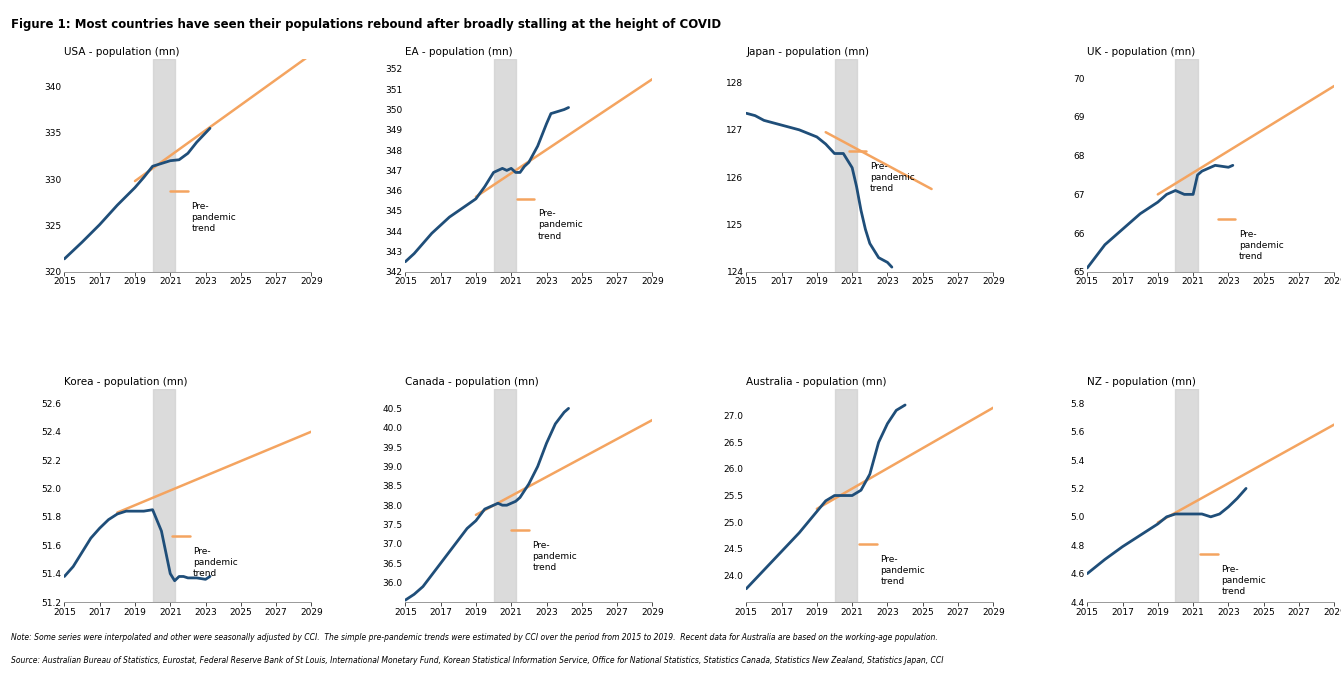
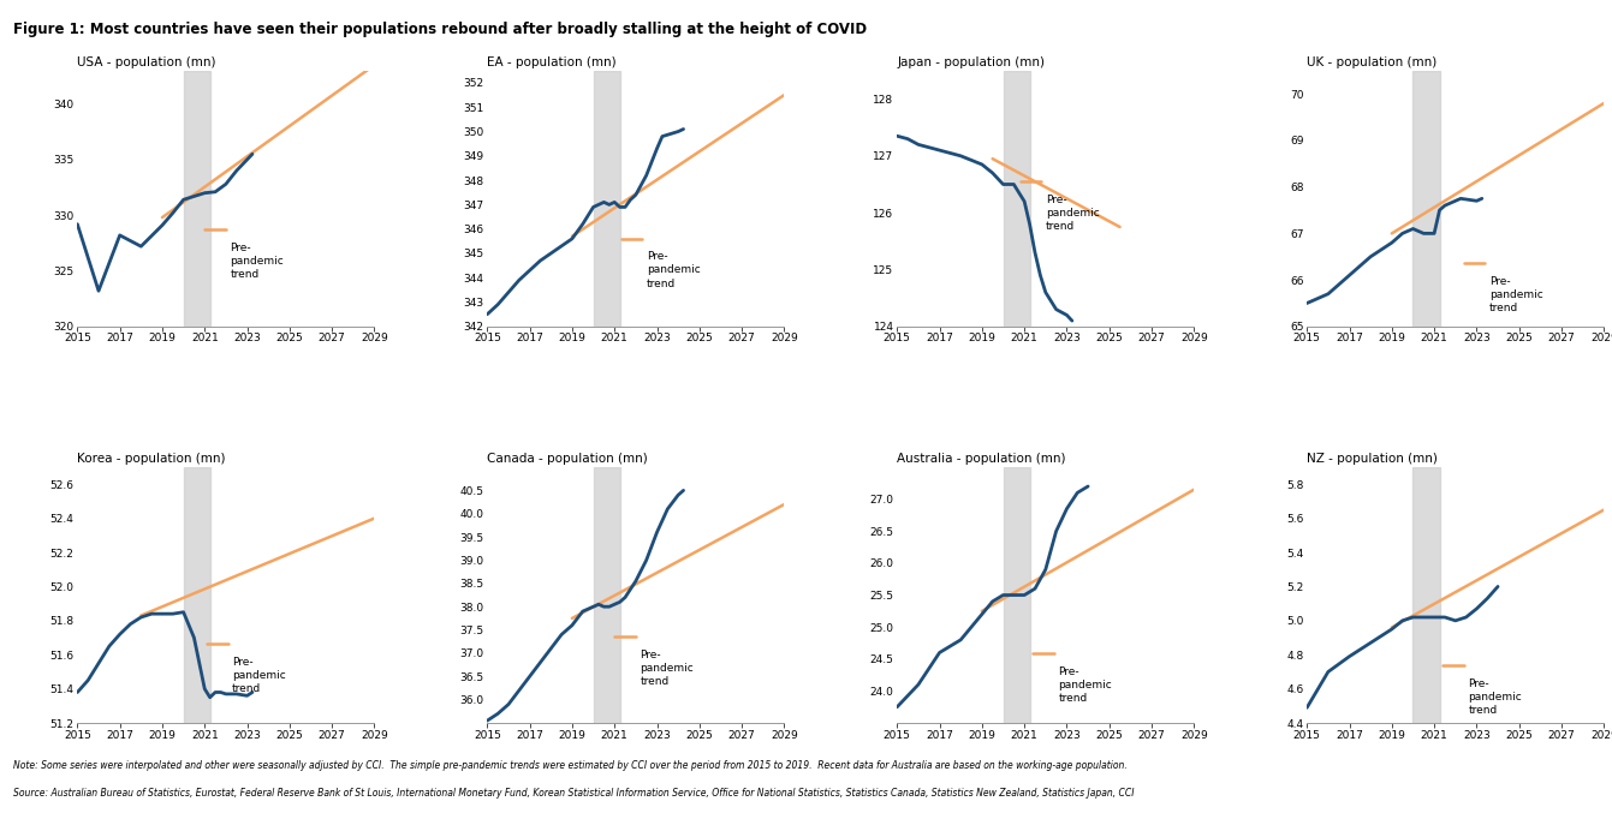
USA - population (mn)/2015: 321.4 -> 329.2
USA - population (mn)/2017: 325.1 -> 328.2
UK - population (mn)/2015: 65.10 -> 65.50
Australia - population (mn)/2017: 24.45 -> 24.60
NZ - population (mn)/2015: 4.60 -> 4.49
